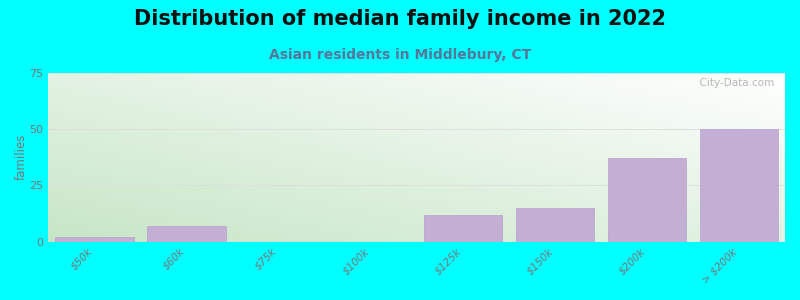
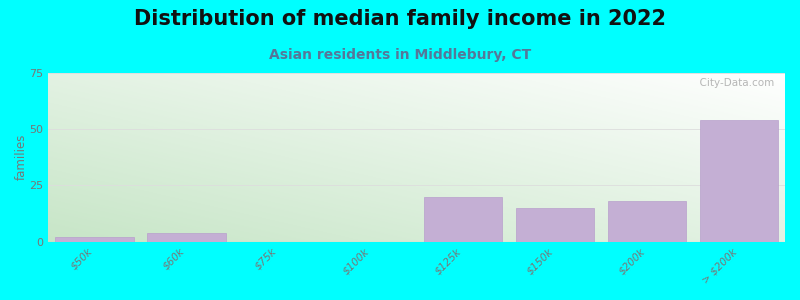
$60k: 7 -> 4
$125k: 12 -> 20
$200k: 37 -> 18
> $200k: 50 -> 54
